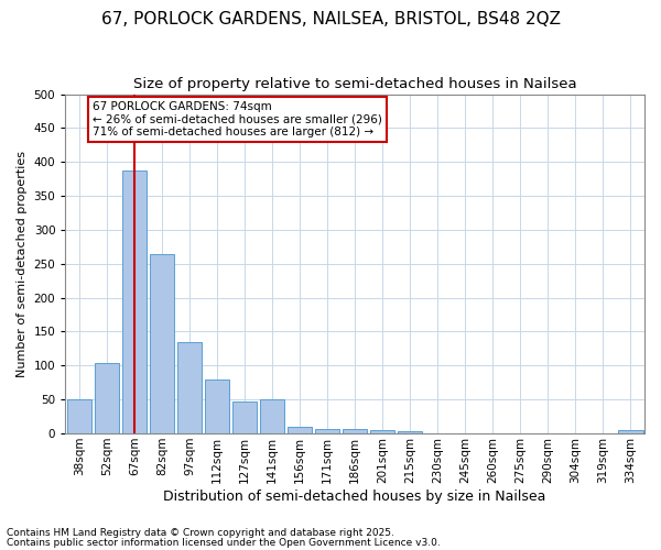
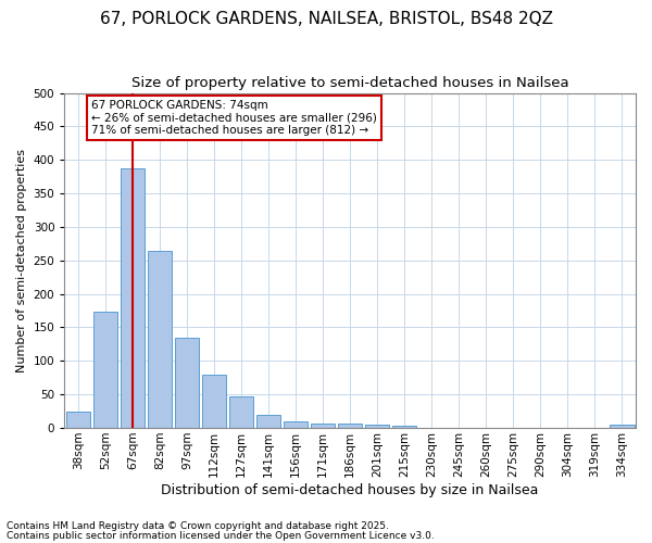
38sqm: 50 -> 25
52sqm: 104 -> 174
141sqm: 50 -> 20
